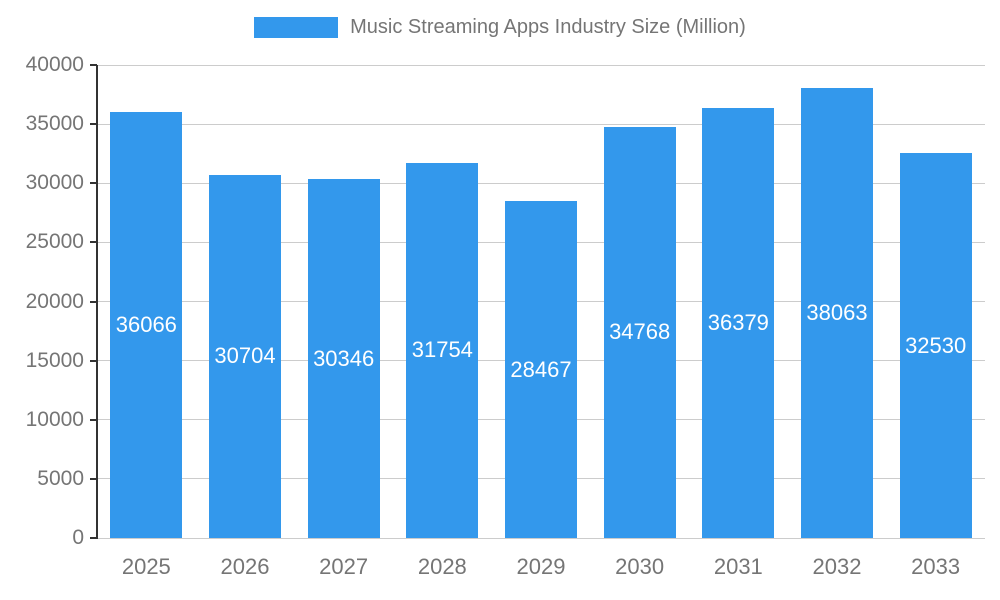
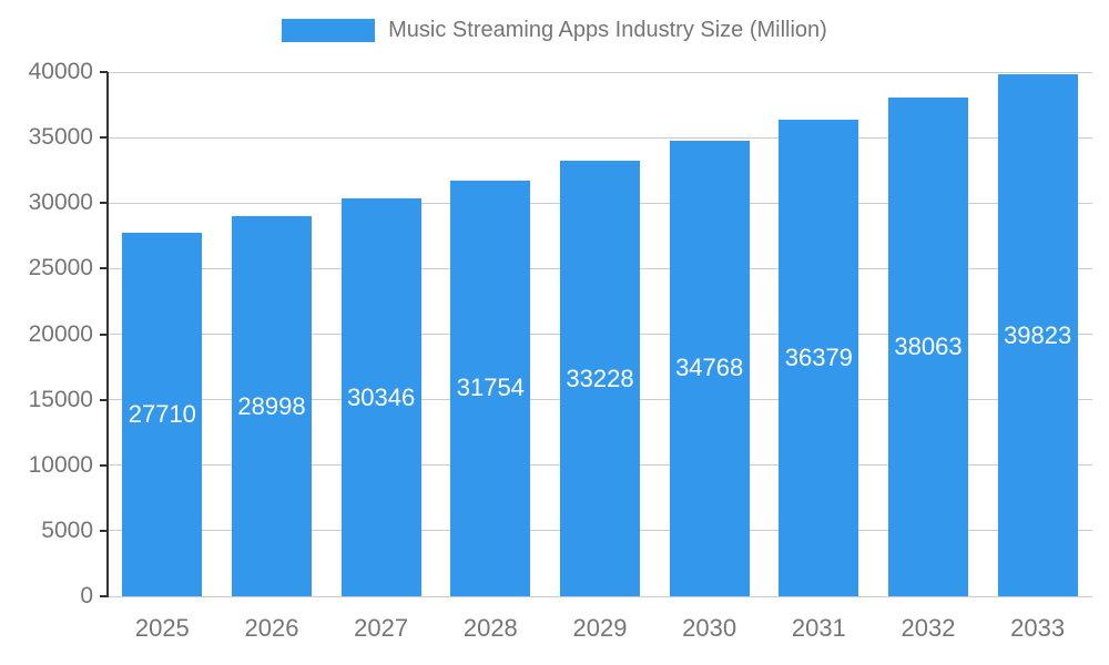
2025: 36066 -> 27710
2026: 30704 -> 28998
2029: 28467 -> 33228
2033: 32530 -> 39823
